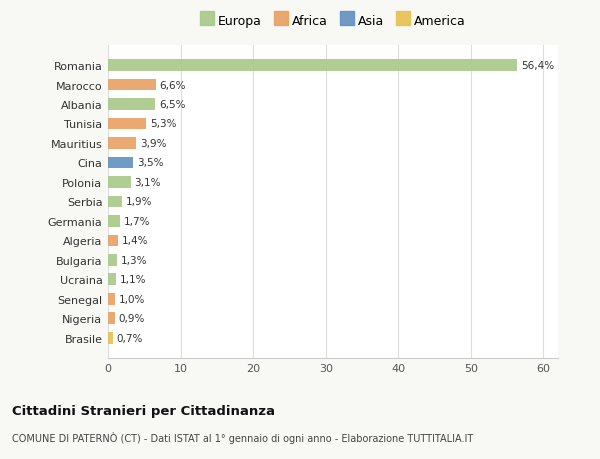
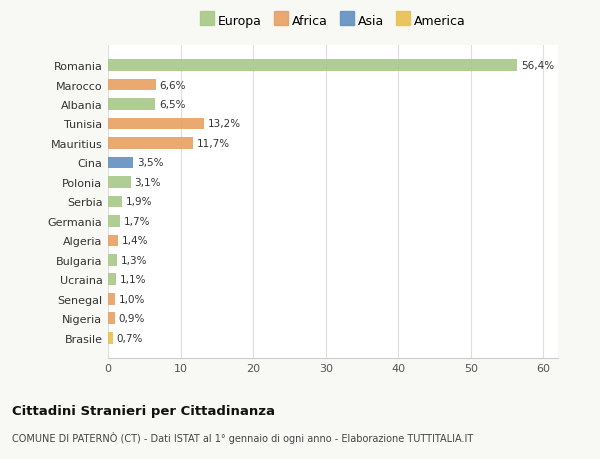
Tunisia: 5,3% -> 13,2%
Mauritius: 3,9% -> 11,7%
